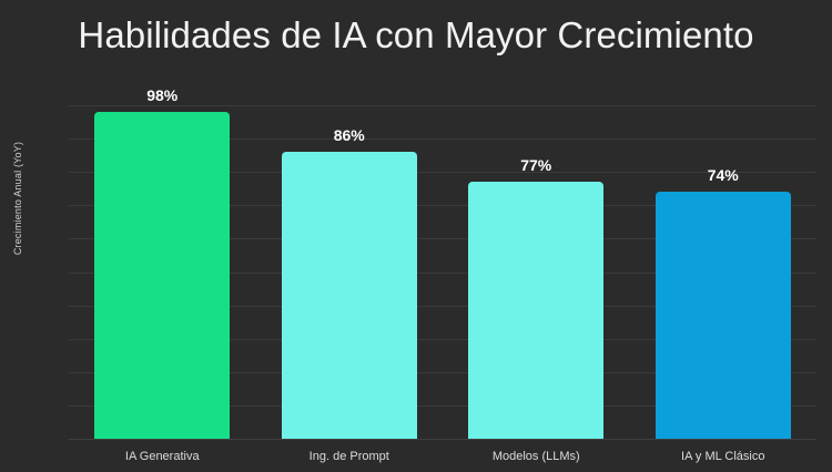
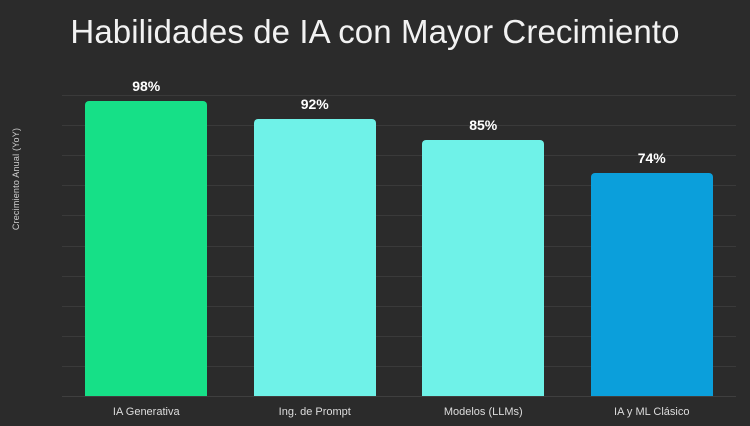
Ing. de Prompt: 86% -> 92%
Modelos (LLMs): 77% -> 85%
